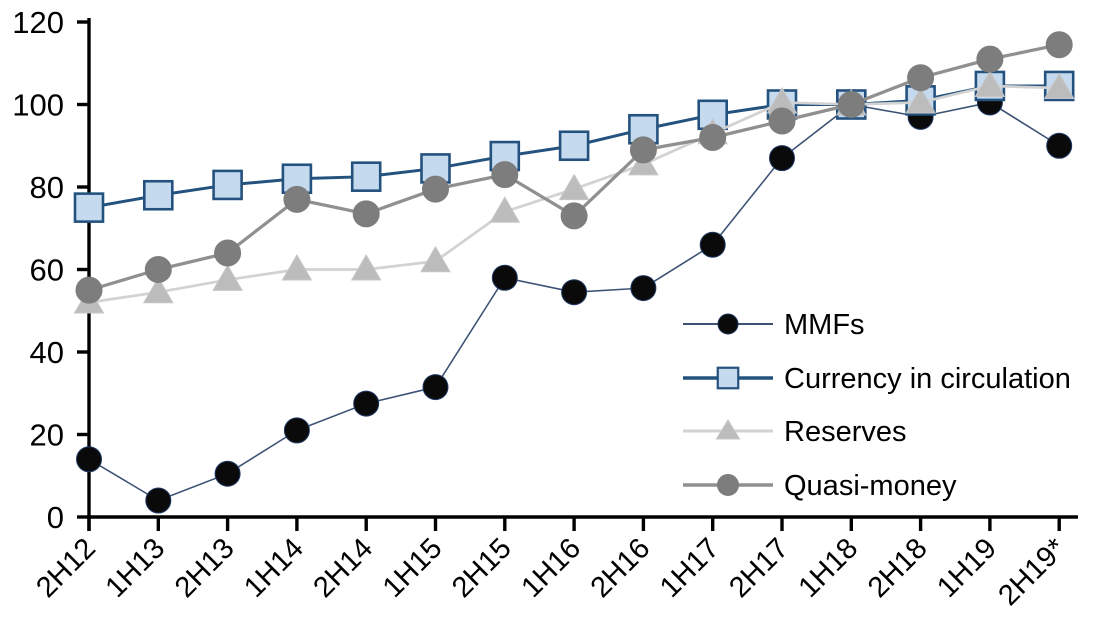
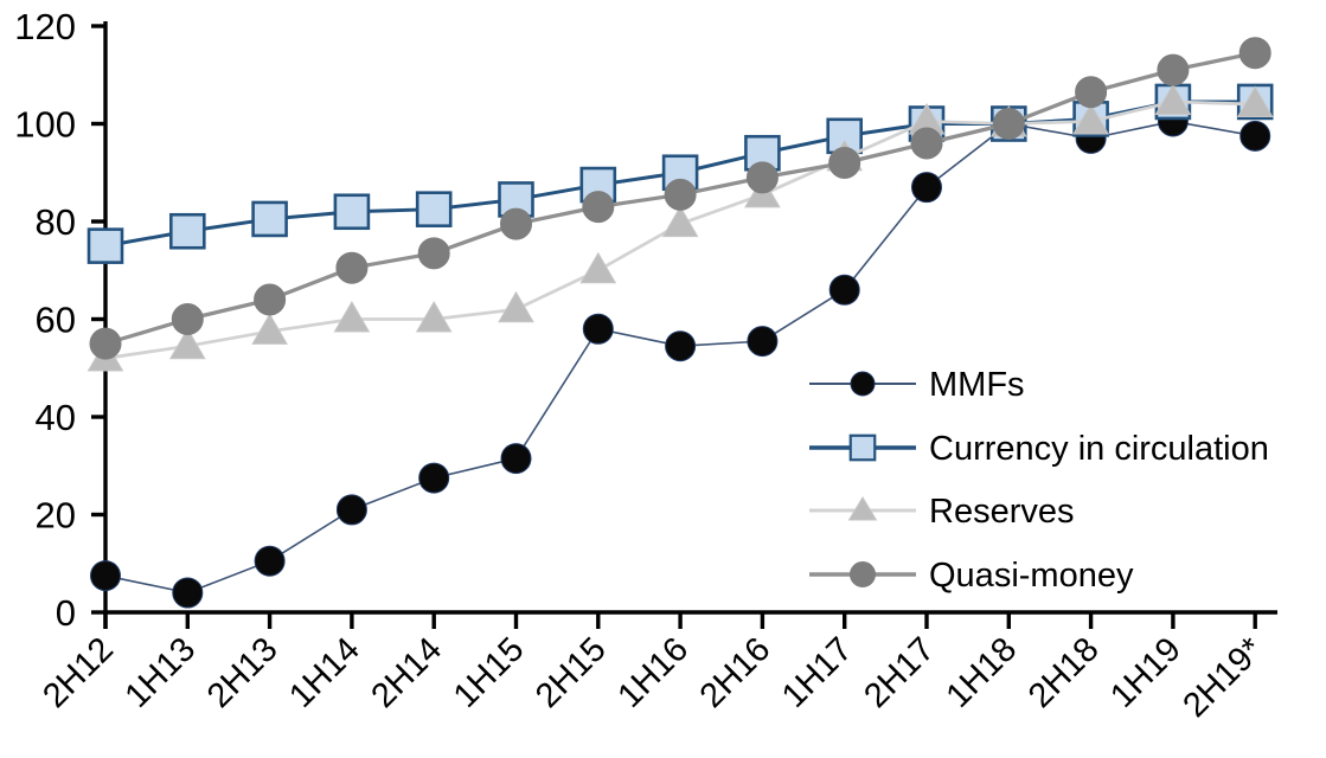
MMFs/2H12: 14 -> 8
Quasi-money/1H14: 77 -> 70
Reserves/2H15: 74 -> 70
Quasi-money/1H16: 73 -> 86
MMFs/2H19*: 90 -> 98
